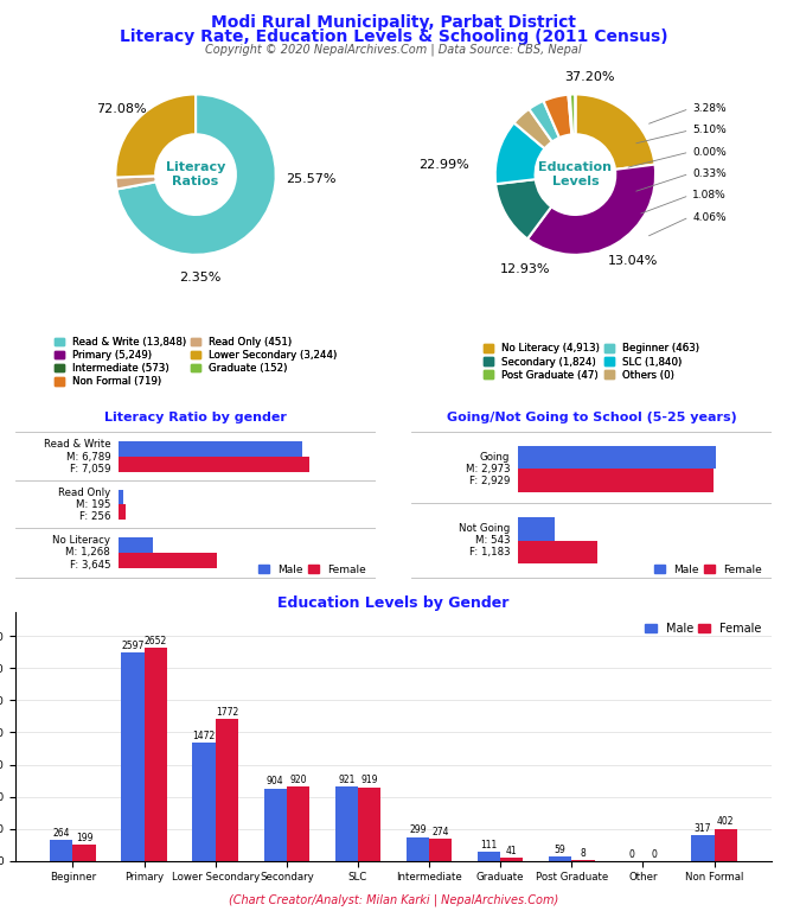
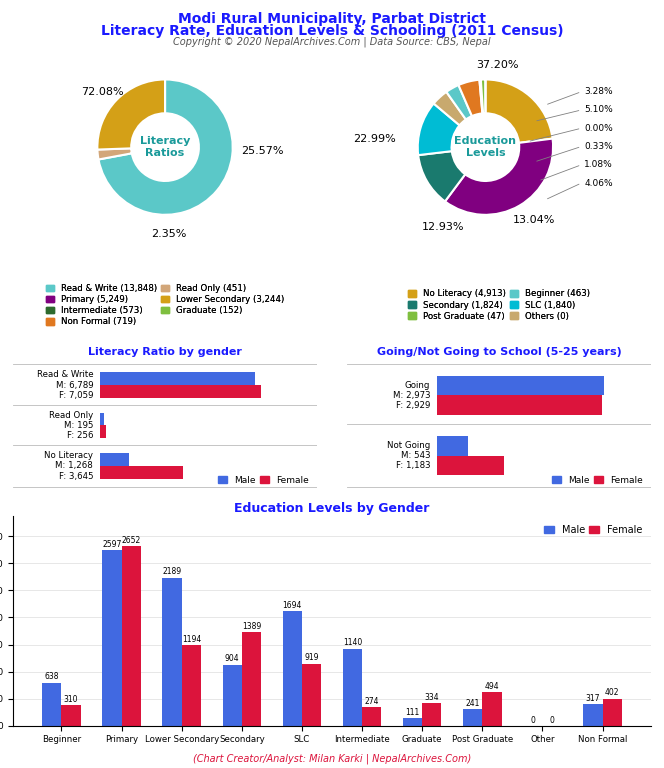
Education Levels by Gender/Male/Beginner: 264 -> 638
Education Levels by Gender/Female/Beginner: 199 -> 310
Education Levels by Gender/Male/Lower Secondary: 1472 -> 2189
Education Levels by Gender/Female/Lower Secondary: 1772 -> 1194
Education Levels by Gender/Female/Secondary: 920 -> 1389
Education Levels by Gender/Male/SLC: 921 -> 1694
Education Levels by Gender/Male/Intermediate: 299 -> 1140
Education Levels by Gender/Female/Graduate: 41 -> 334
Education Levels by Gender/Male/Post Graduate: 59 -> 241
Education Levels by Gender/Female/Post Graduate: 8 -> 494
